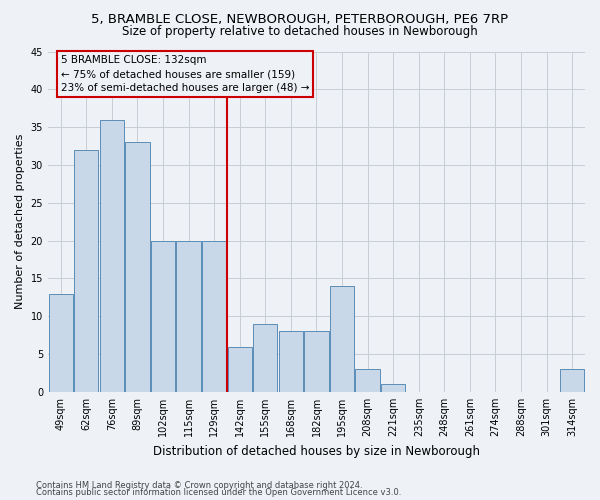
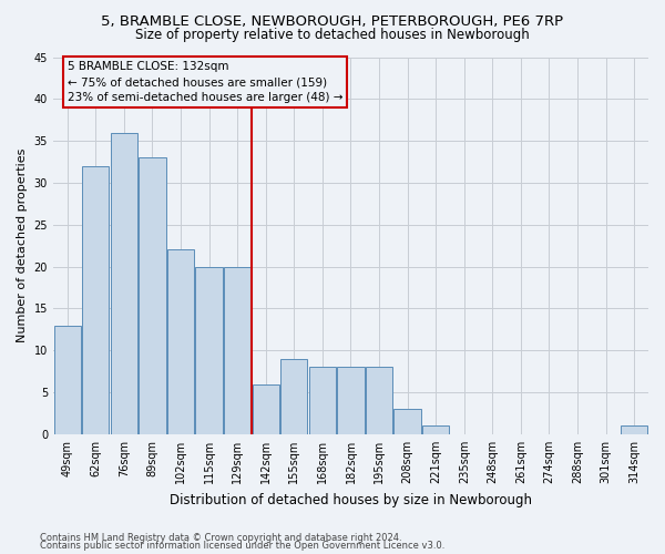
102sqm: 20 -> 22
195sqm: 14 -> 8
314sqm: 3 -> 1
